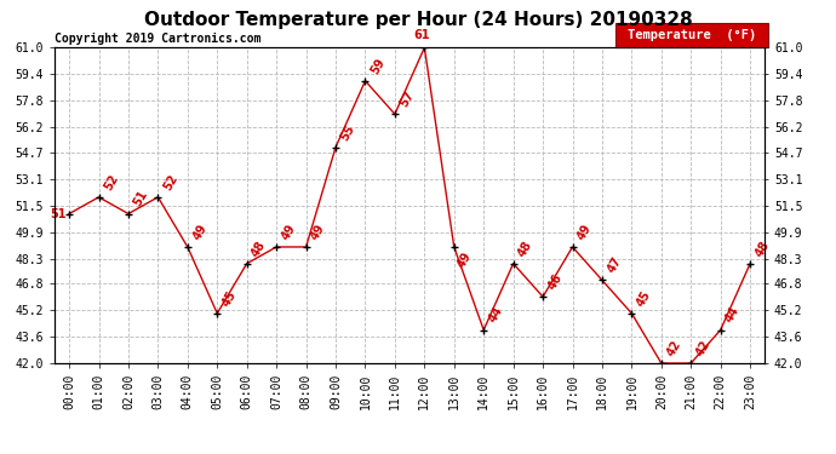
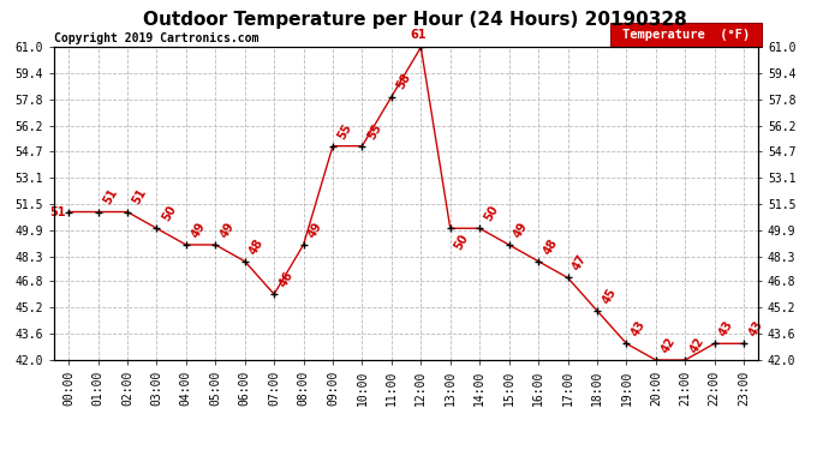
01:00: 52 -> 51
03:00: 52 -> 50
05:00: 45 -> 49
07:00: 49 -> 46
10:00: 59 -> 55
11:00: 57 -> 58
13:00: 49 -> 50
14:00: 44 -> 50
15:00: 48 -> 49
16:00: 46 -> 48
17:00: 49 -> 47
18:00: 47 -> 45
19:00: 45 -> 43
22:00: 44 -> 43
23:00: 48 -> 43
